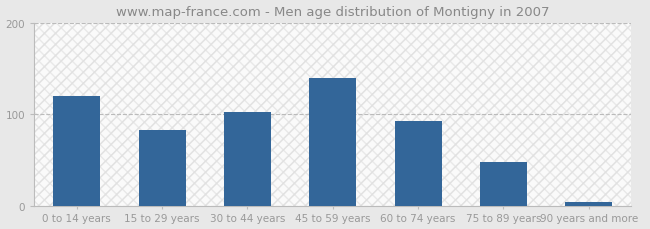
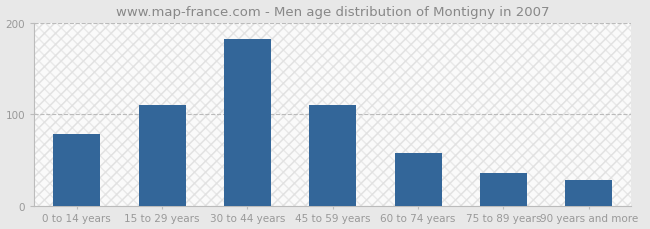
0 to 14 years: 120 -> 78
15 to 29 years: 83 -> 110
30 to 44 years: 103 -> 182
45 to 59 years: 140 -> 110
60 to 74 years: 93 -> 58
75 to 89 years: 48 -> 36
90 years and more: 4 -> 28
